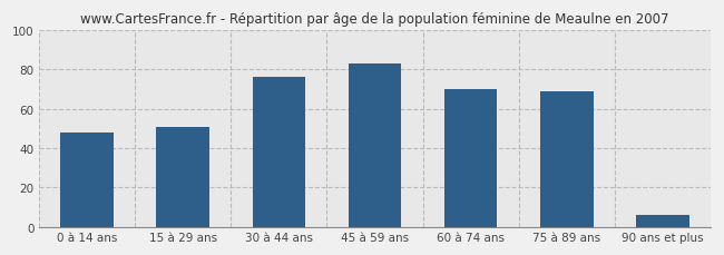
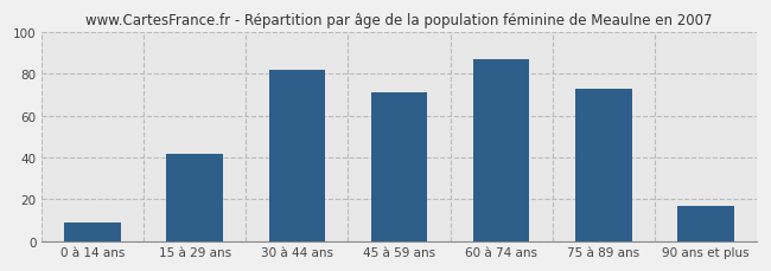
0 à 14 ans: 48 -> 9
15 à 29 ans: 51 -> 42
30 à 44 ans: 76 -> 82
45 à 59 ans: 83 -> 71
60 à 74 ans: 70 -> 87
75 à 89 ans: 69 -> 73
90 ans et plus: 6 -> 17
